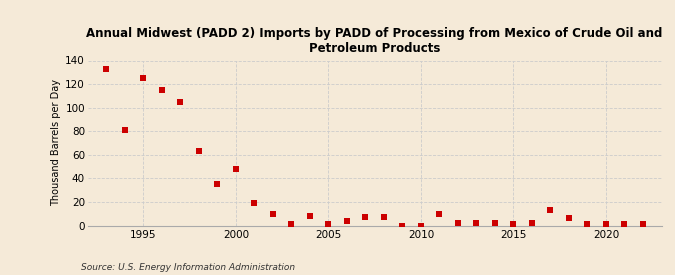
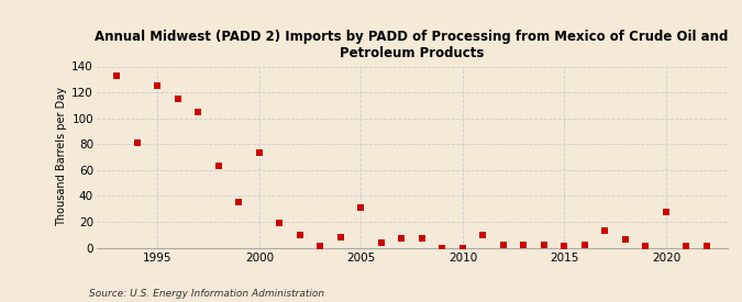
2000: 48 -> 73
2005: 1 -> 31
2020: 1 -> 28
